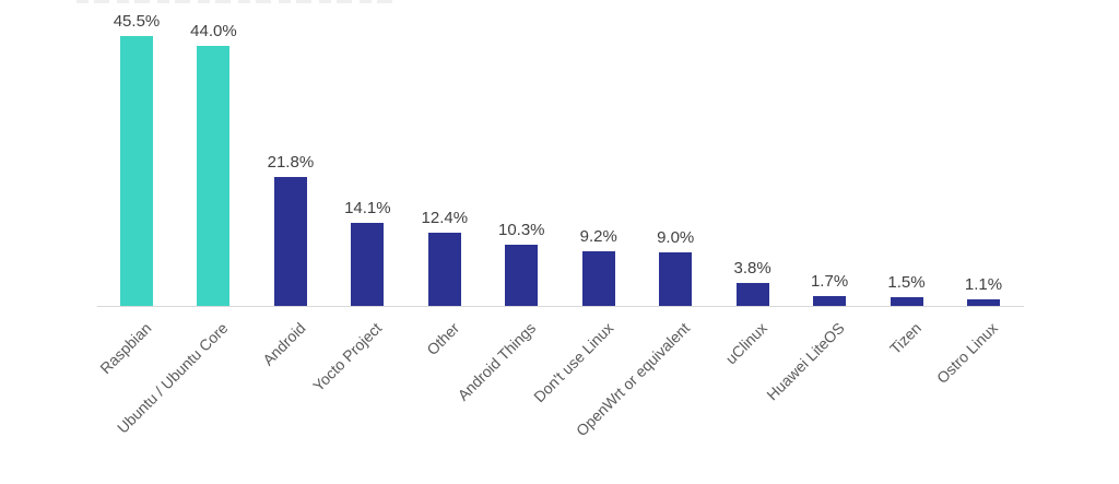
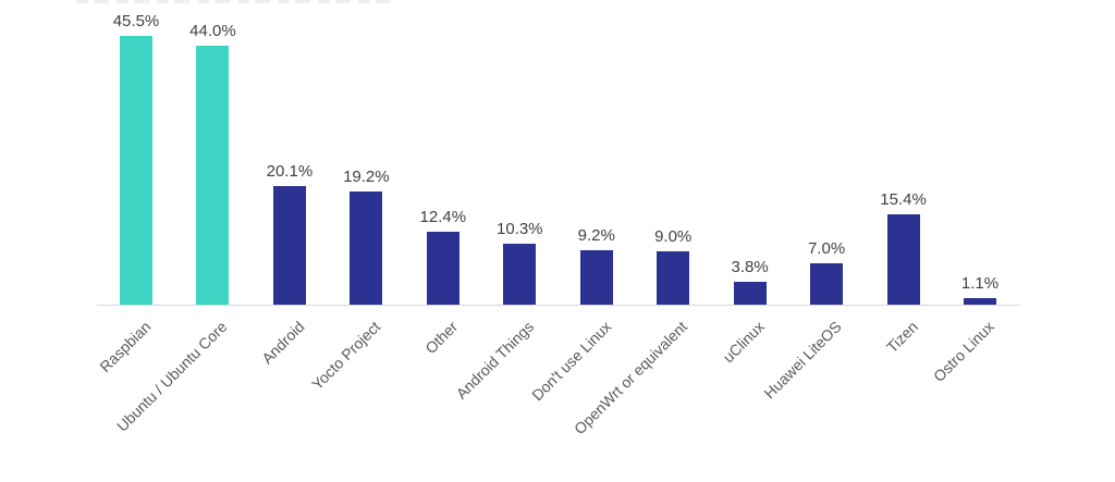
Android: 21.8% -> 20.1%
Yocto Project: 14.1% -> 19.2%
Huawei LiteOS: 1.7% -> 7.0%
Tizen: 1.5% -> 15.4%
